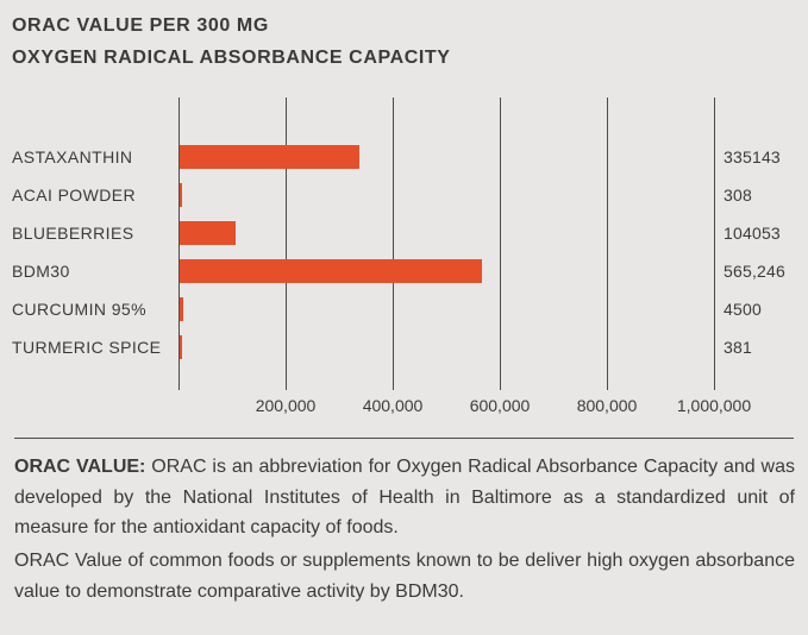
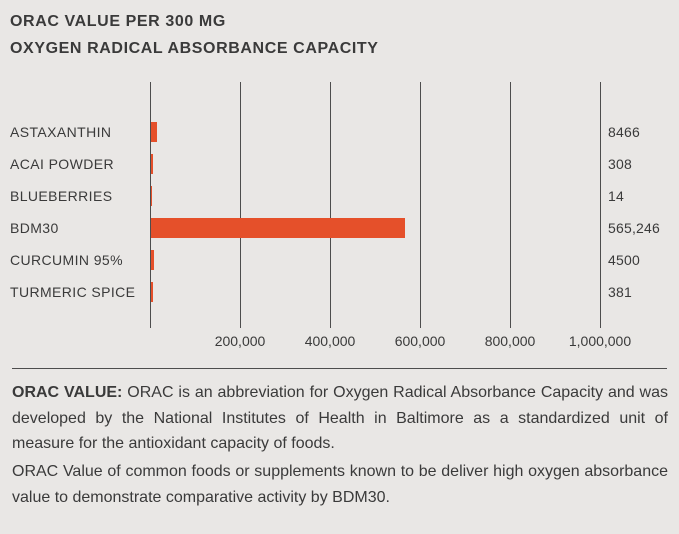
ASTAXANTHIN: 335143 -> 8466
BLUEBERRIES: 104053 -> 14
